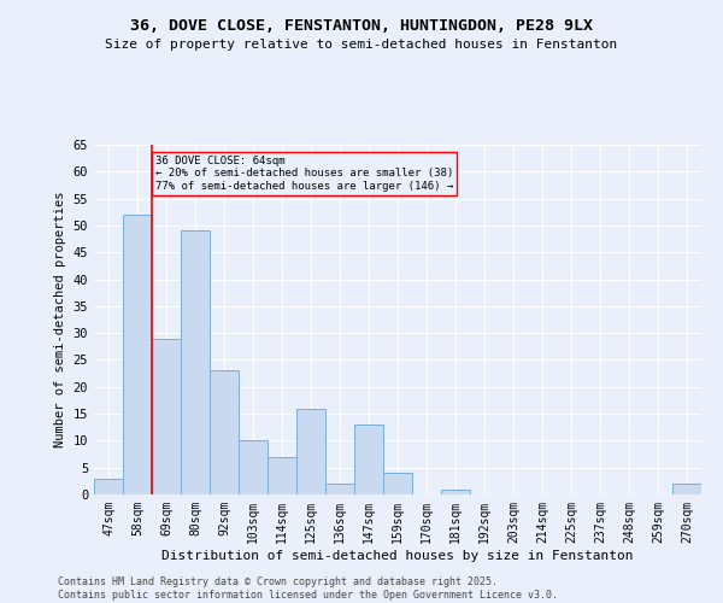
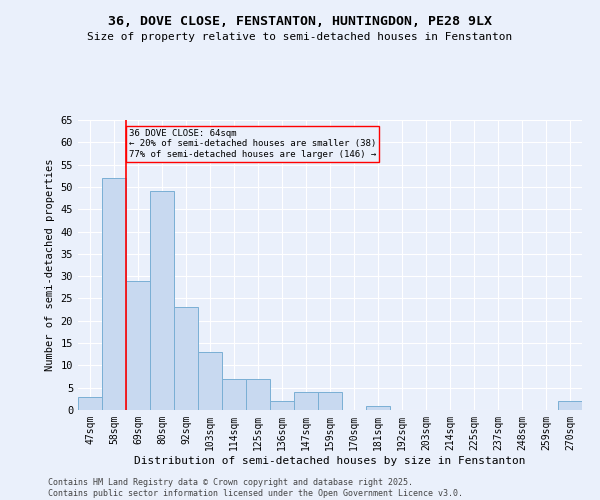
103sqm: 10 -> 13
125sqm: 16 -> 7
147sqm: 13 -> 4
